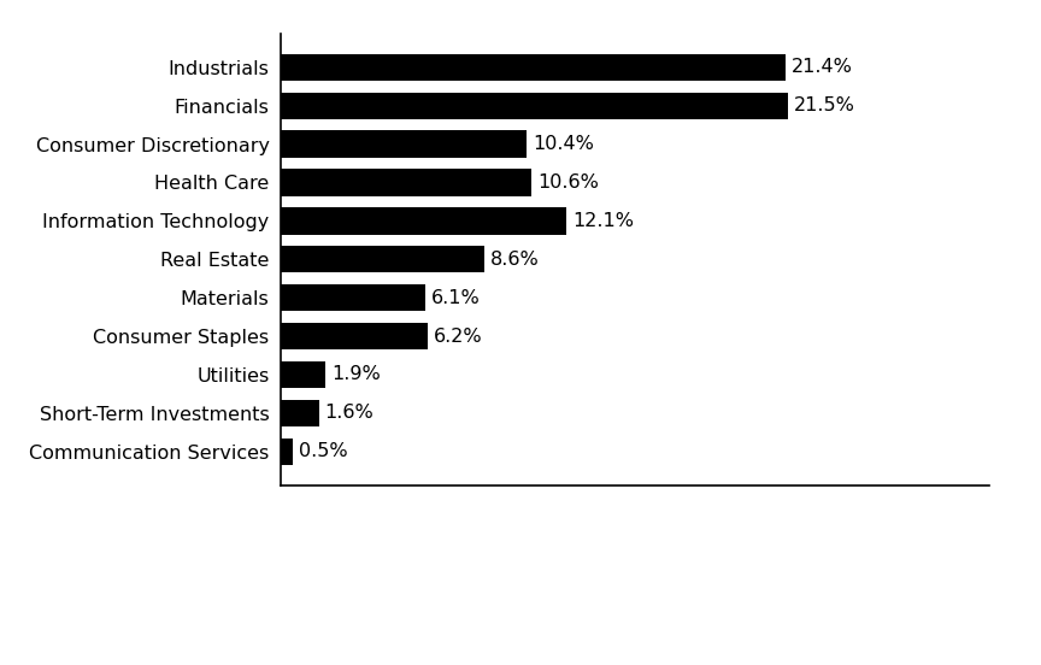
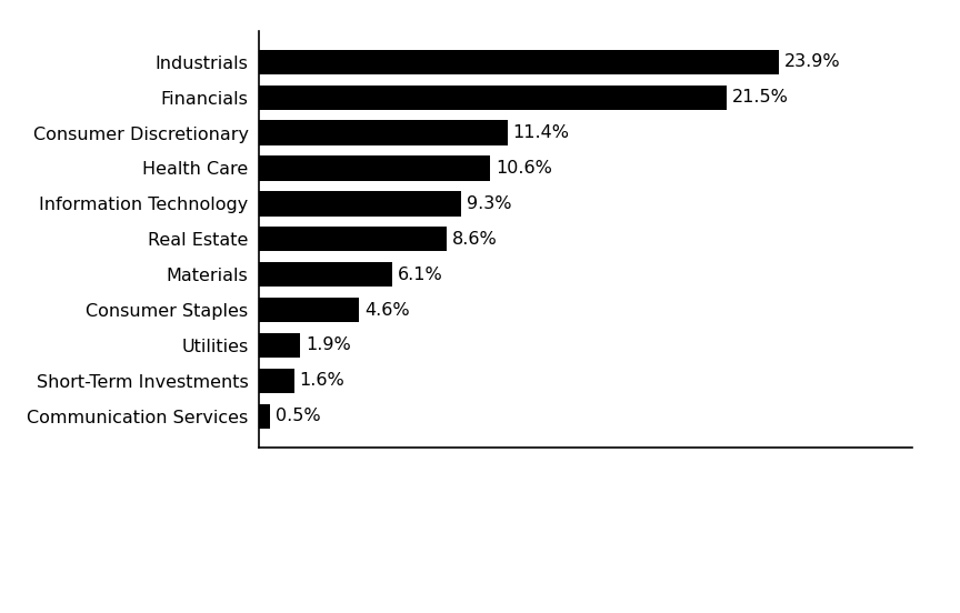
Industrials: 21.4% -> 23.9%
Consumer Discretionary: 10.4% -> 11.4%
Information Technology: 12.1% -> 9.3%
Consumer Staples: 6.2% -> 4.6%
